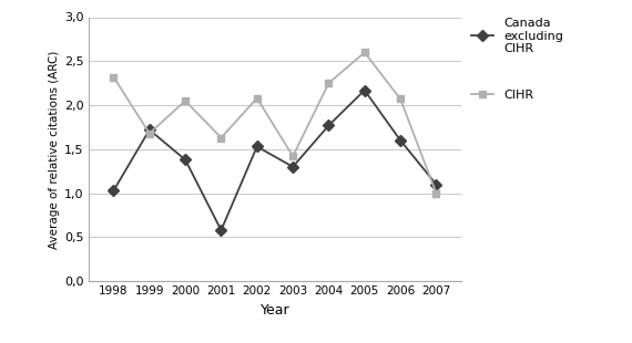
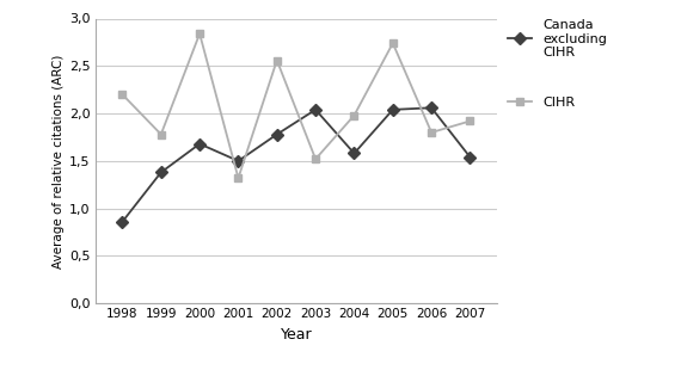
Canada excluding CIHR/1998: 1,03 -> 0,86
CIHR/1998: 2,32 -> 2,20
Canada excluding CIHR/1999: 1,72 -> 1,38
CIHR/1999: 1,68 -> 1,78
Canada excluding CIHR/2000: 1,38 -> 1,68
CIHR/2000: 2,05 -> 2,84
Canada excluding CIHR/2001: 0,58 -> 1,50
CIHR/2001: 1,63 -> 1,32
Canada excluding CIHR/2002: 1,53 -> 1,78
CIHR/2002: 2,08 -> 2,56
Canada excluding CIHR/2003: 1,30 -> 2,04
CIHR/2003: 1,42 -> 1,52
Canada excluding CIHR/2004: 1,77 -> 1,58
CIHR/2004: 2,25 -> 1,98
Canada excluding CIHR/2005: 2,17 -> 2,04
CIHR/2005: 2,60 -> 2,74
Canada excluding CIHR/2006: 1,60 -> 2,06
CIHR/2006: 2,07 -> 1,80
Canada excluding CIHR/2007: 1,10 -> 1,54
CIHR/2007: 1,00 -> 1,92
